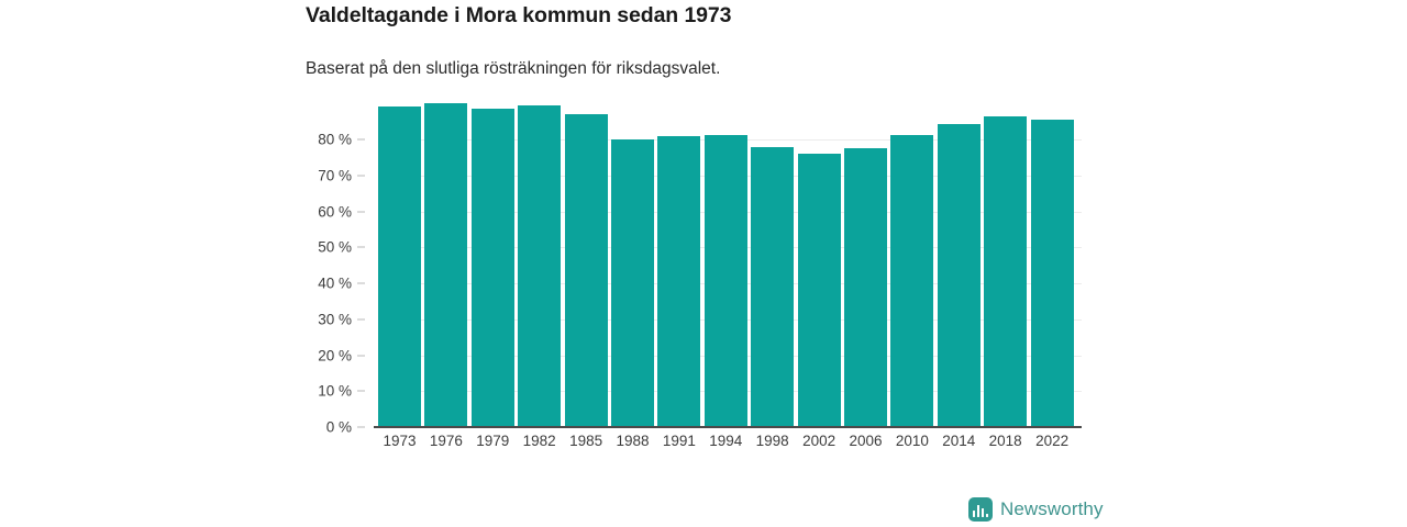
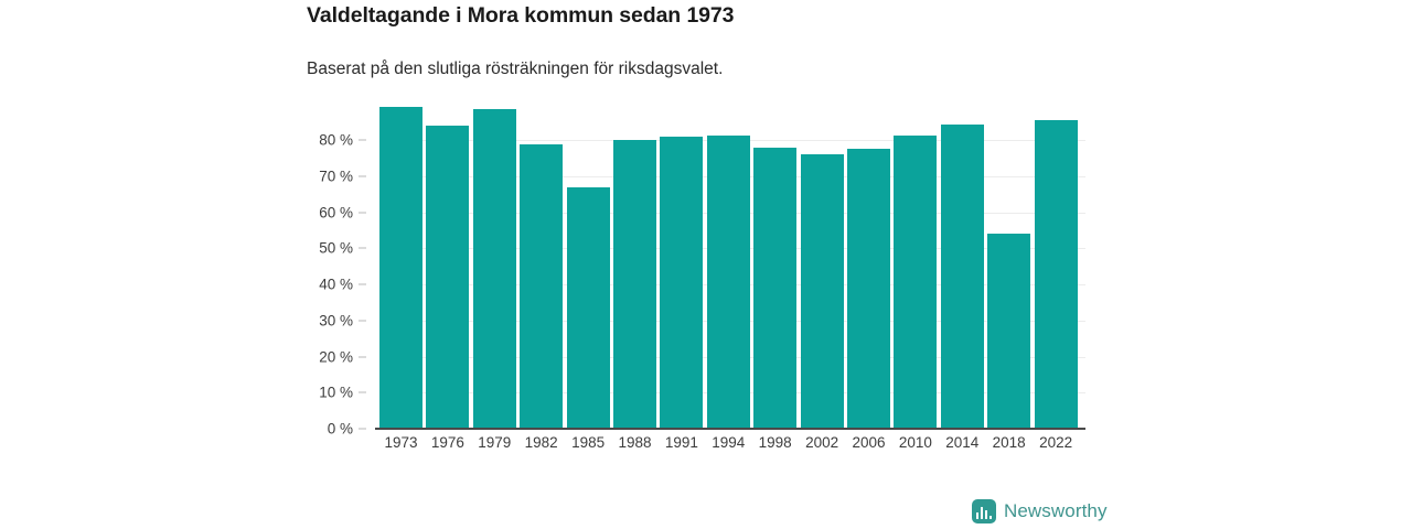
1976: 90% -> 84%
1982: 90% -> 79%
1985: 87% -> 67%
2018: 86% -> 54%
